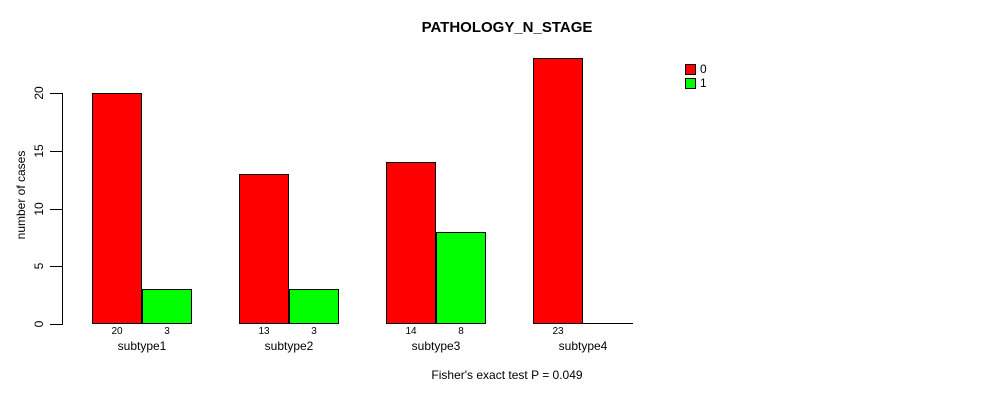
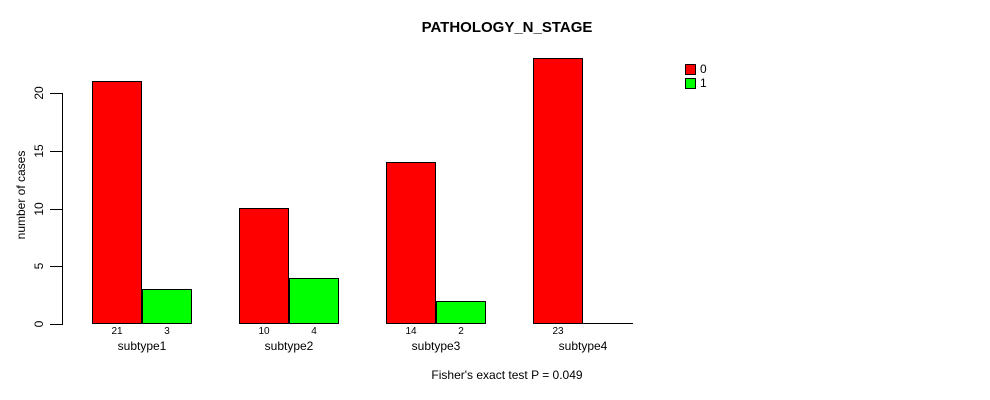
0/subtype1: 20 -> 21
0/subtype2: 13 -> 10
1/subtype2: 3 -> 4
1/subtype3: 8 -> 2
